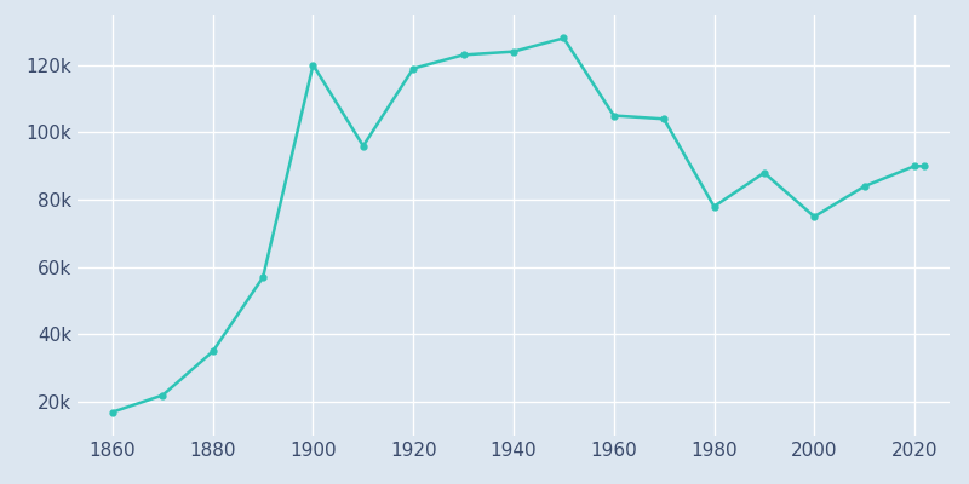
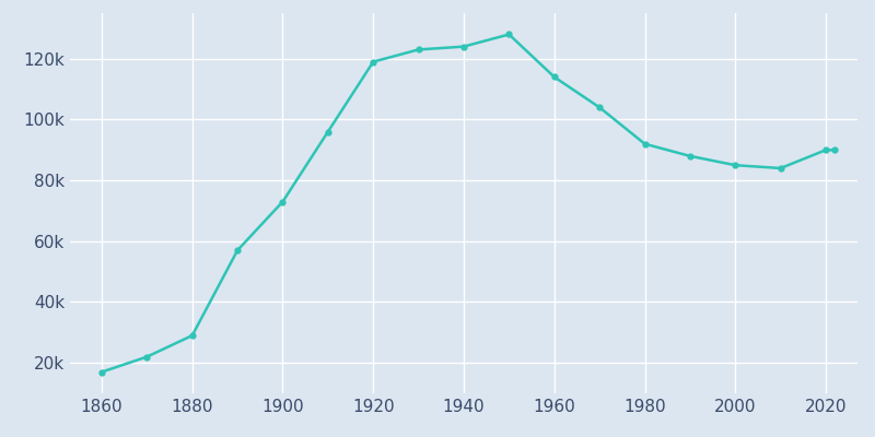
1880: 35k -> 29k
1900: 120k -> 73k
1960: 105k -> 114k
1980: 78k -> 92k
2000: 75k -> 85k
